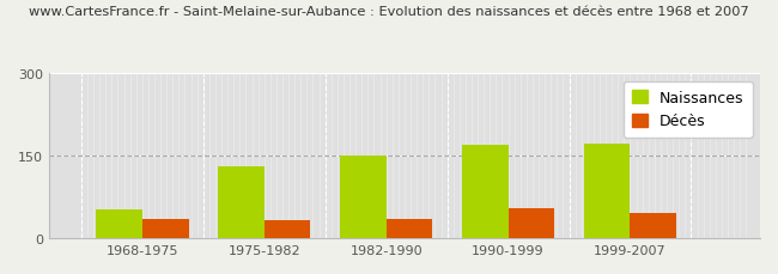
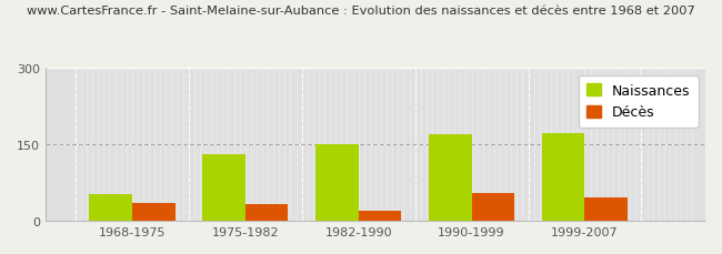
Décès/1982-1990: 35 -> 20
